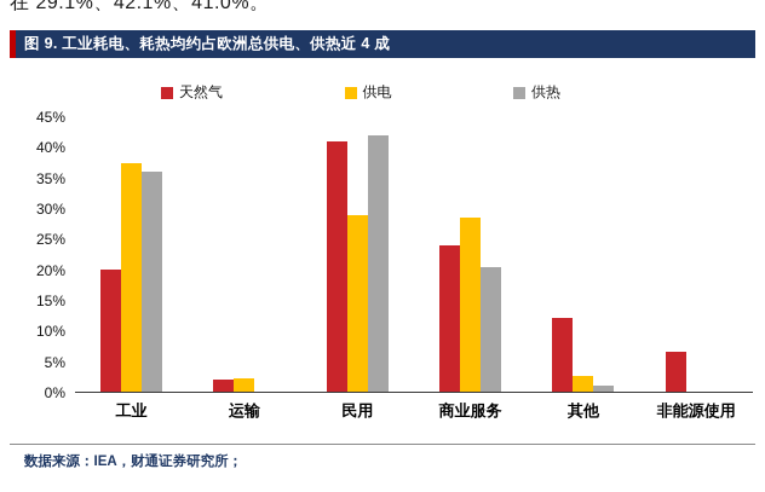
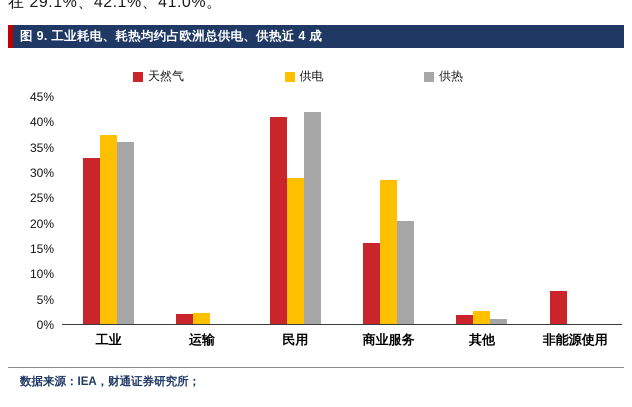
天然气/工业: 20% -> 33%
天然气/商业服务: 24% -> 16%
天然气/其他: 12% -> 2%
